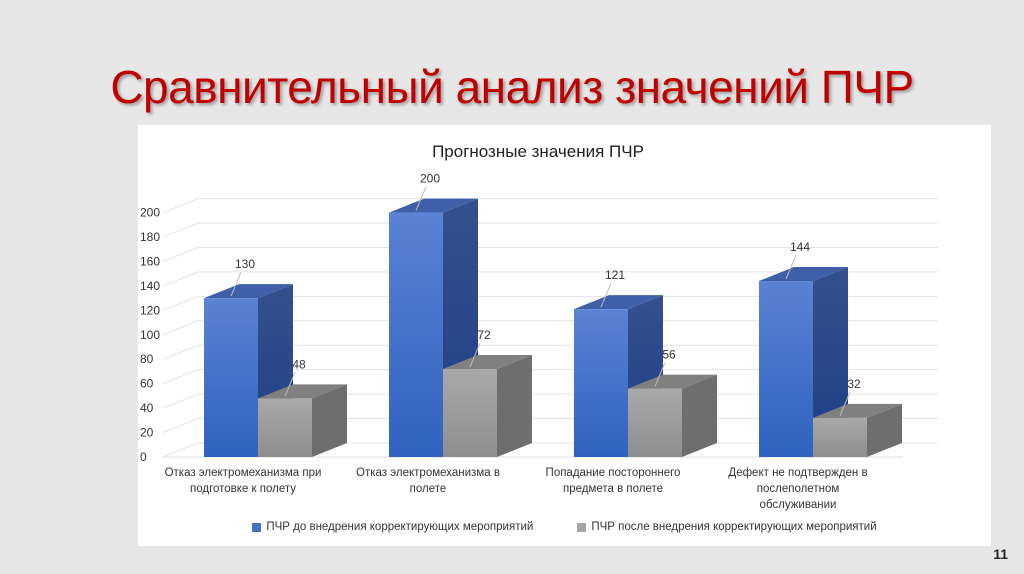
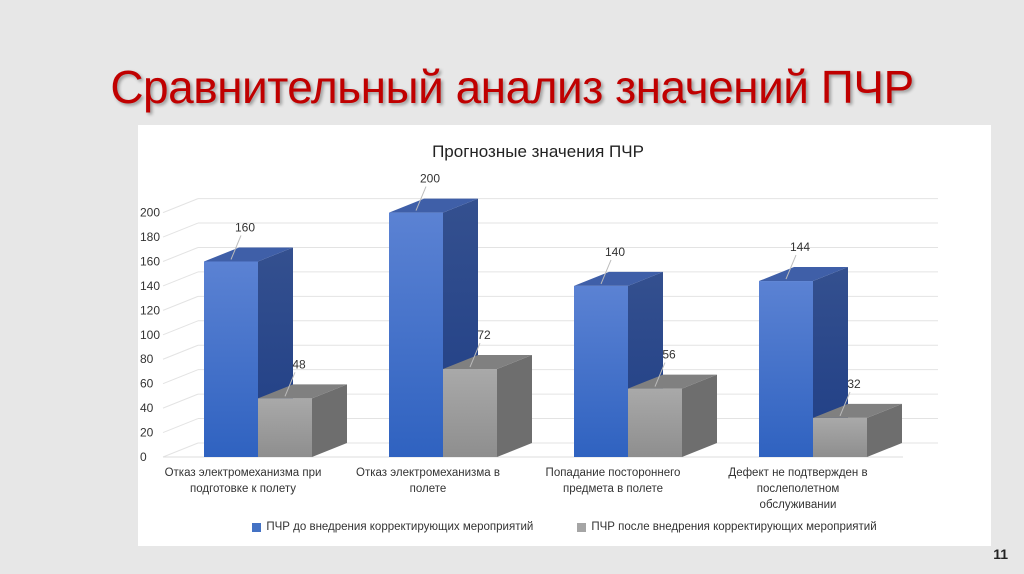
ПЧР до внедрения корректирующих мероприятий/Отказ электромеханизма при подготовке к полету: 130 -> 160
ПЧР до внедрения корректирующих мероприятий/Попадание постороннего предмета в полете: 121 -> 140
